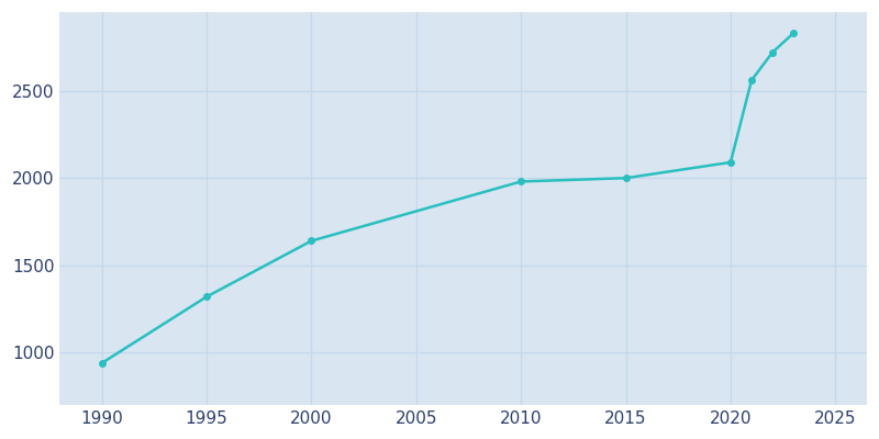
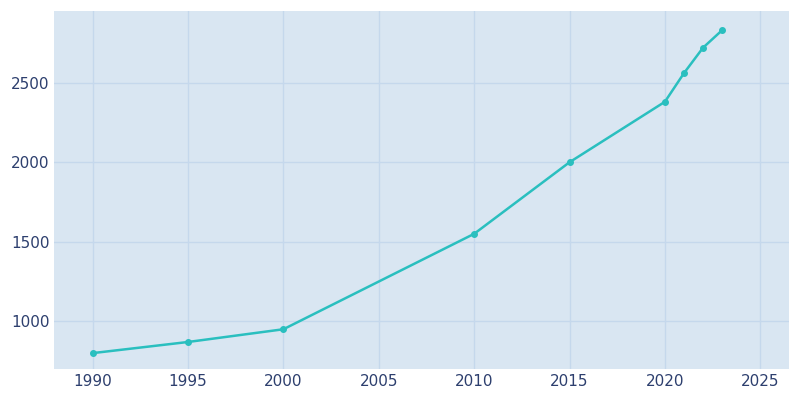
1990: 940 -> 800
1995: 1320 -> 870
2000: 1640 -> 950
2010: 1980 -> 1550
2020: 2090 -> 2380
